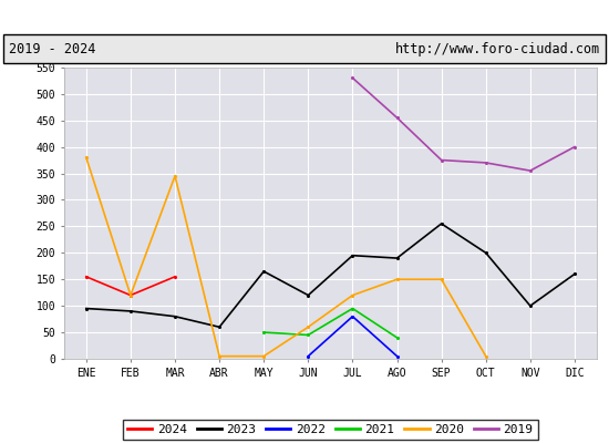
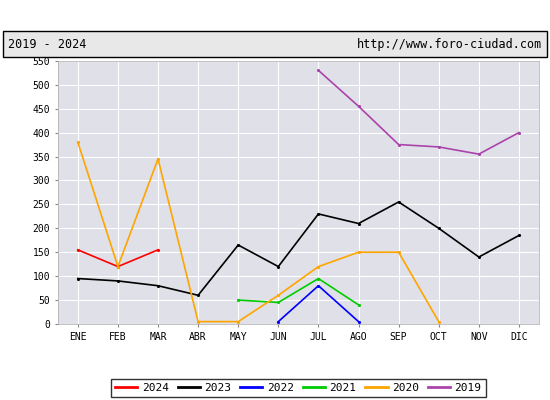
2023/JUL: 195 -> 230
2023/AGO: 190 -> 210
2023/NOV: 100 -> 140
2023/DIC: 160 -> 185
